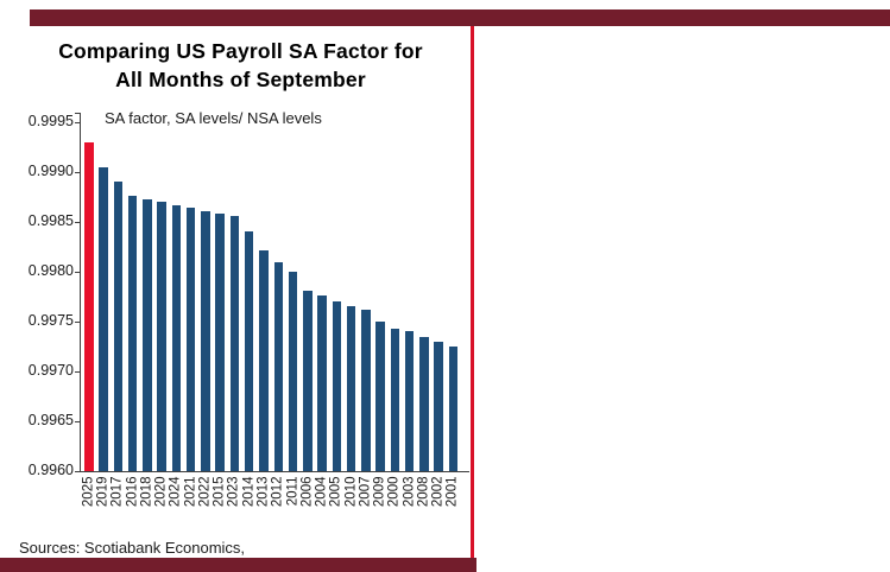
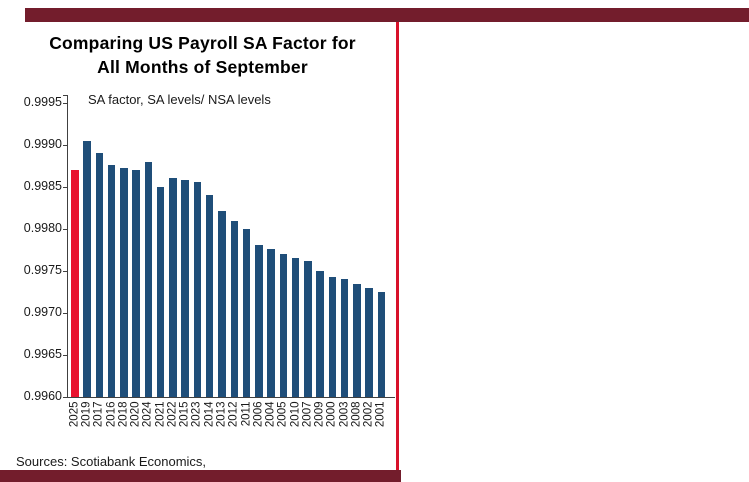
2025: 0.9993 -> 0.9987
2024: 0.9987 -> 0.9988
2021: 0.9986 -> 0.9985
